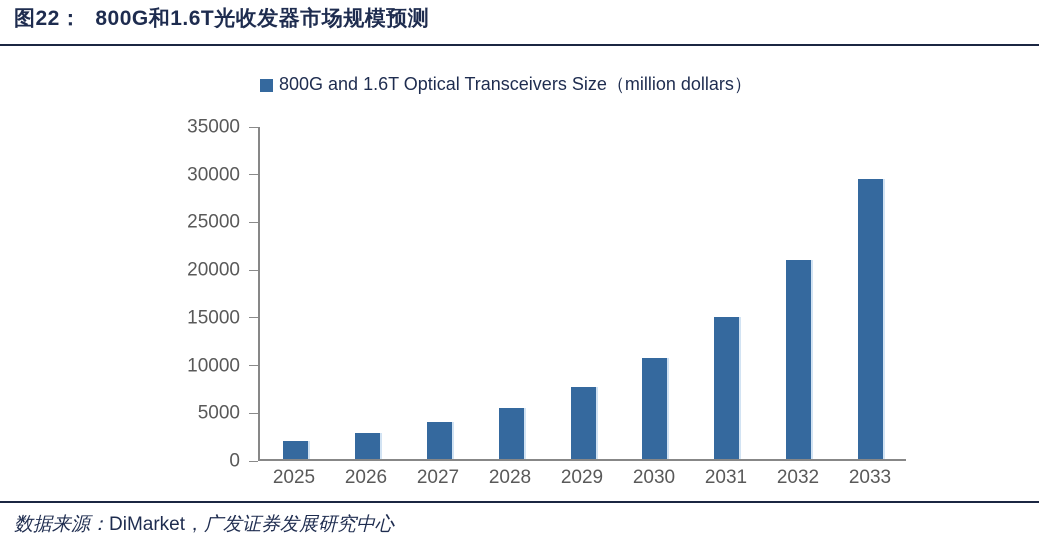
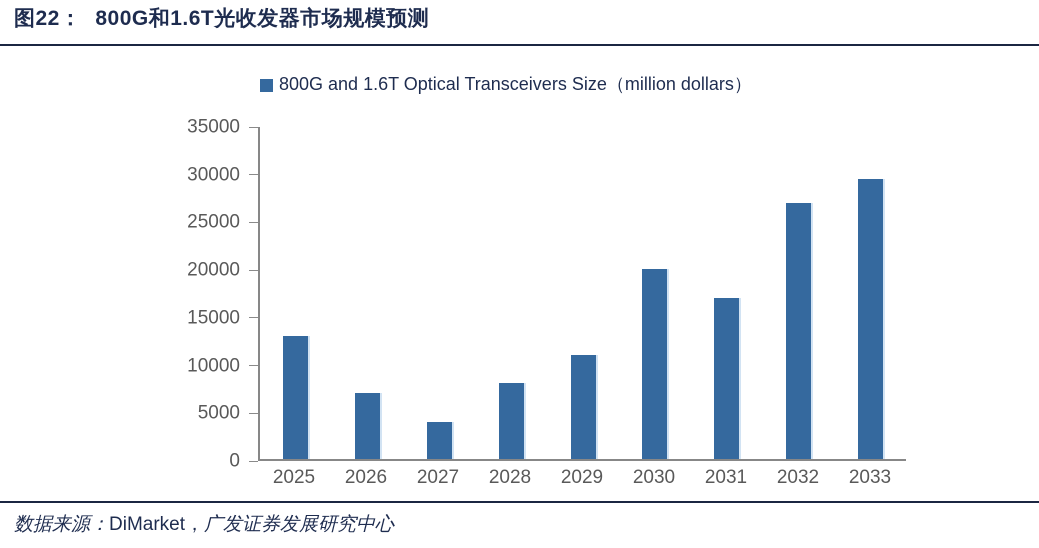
2025: 2000 -> 13000
2026: 3000 -> 7000
2028: 5000 -> 8000
2029: 8000 -> 11000
2030: 11000 -> 20000
2031: 15000 -> 17000
2032: 21000 -> 27000
